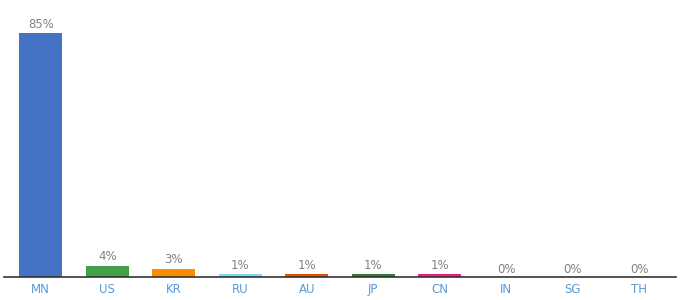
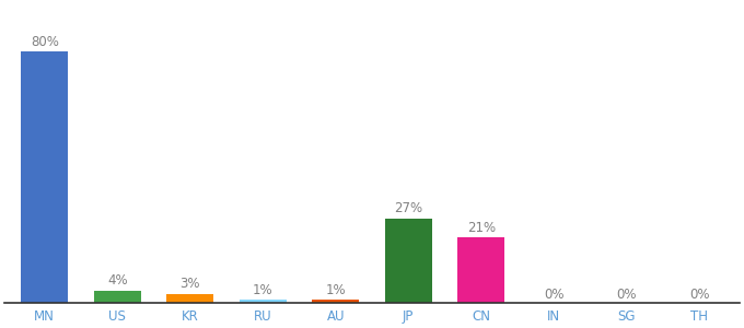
MN: 85% -> 80%
JP: 1% -> 27%
CN: 1% -> 21%
